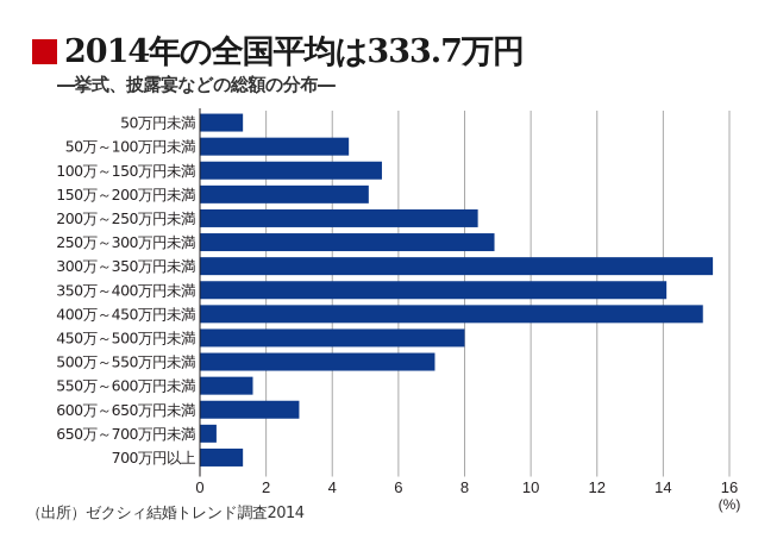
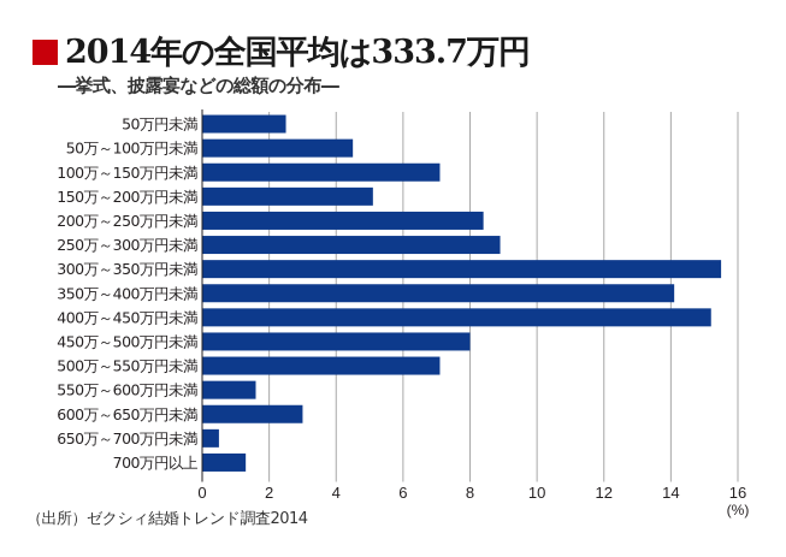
50万円未満: 1.3 -> 2.5
100万～150万円未満: 5.5 -> 7.1
